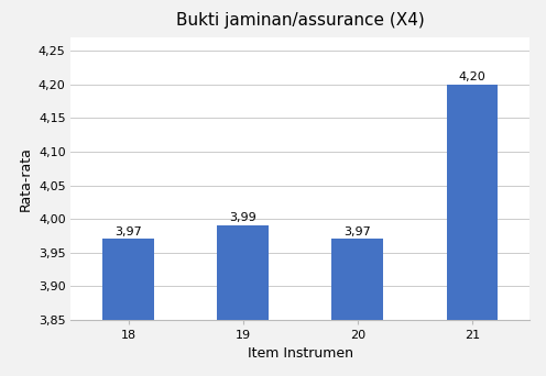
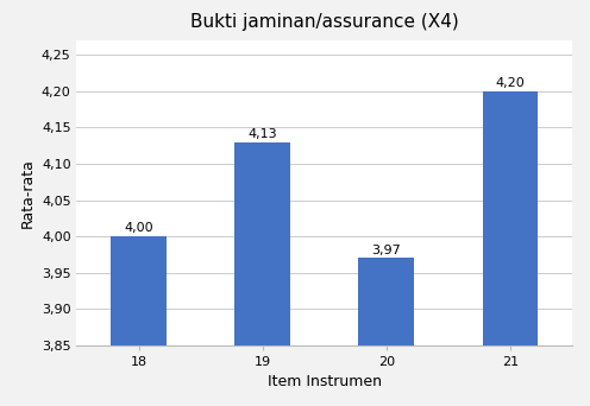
18: 3,97 -> 4,00
19: 3,99 -> 4,13
